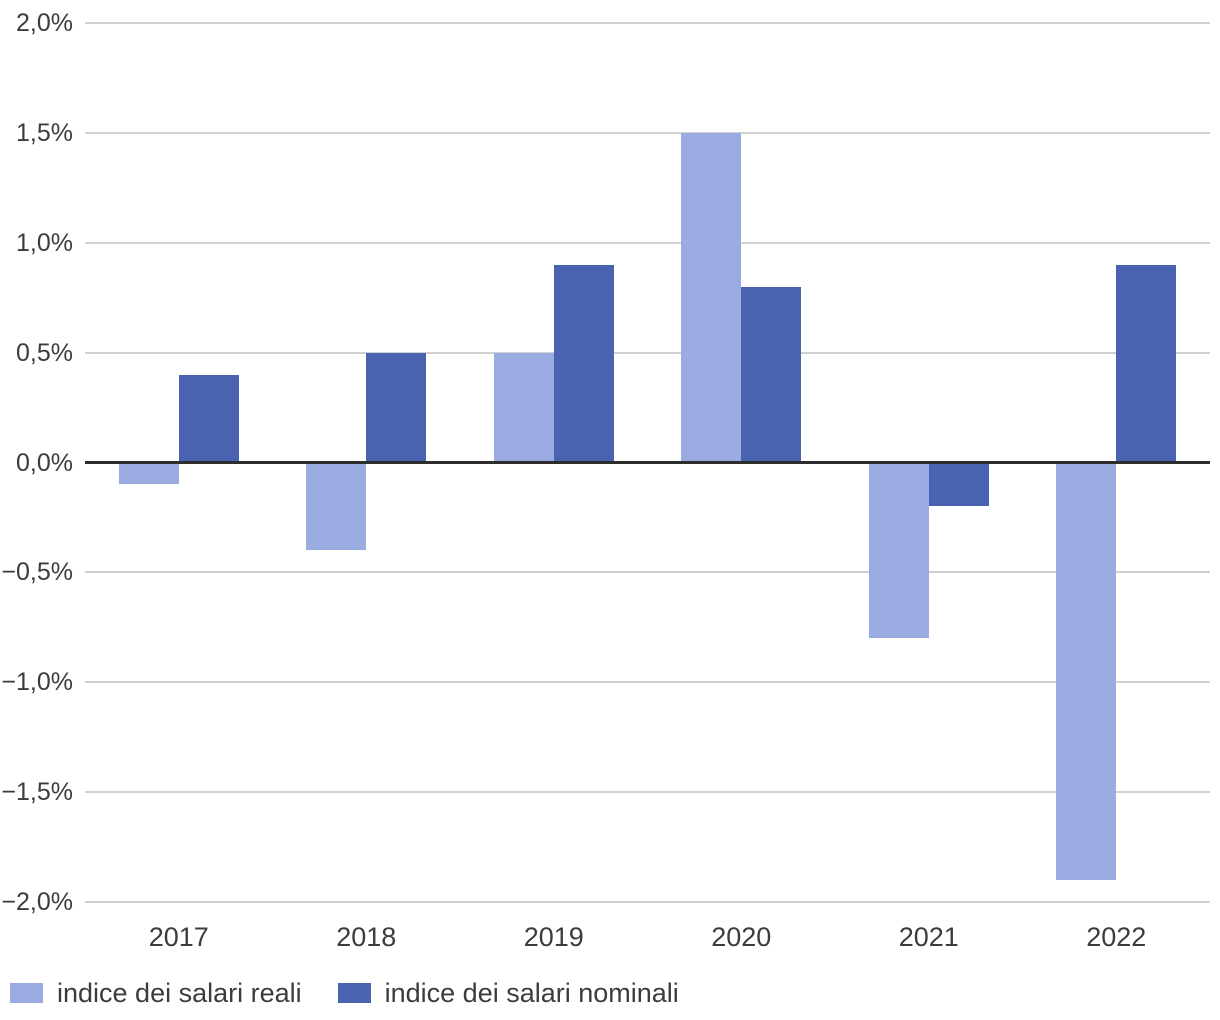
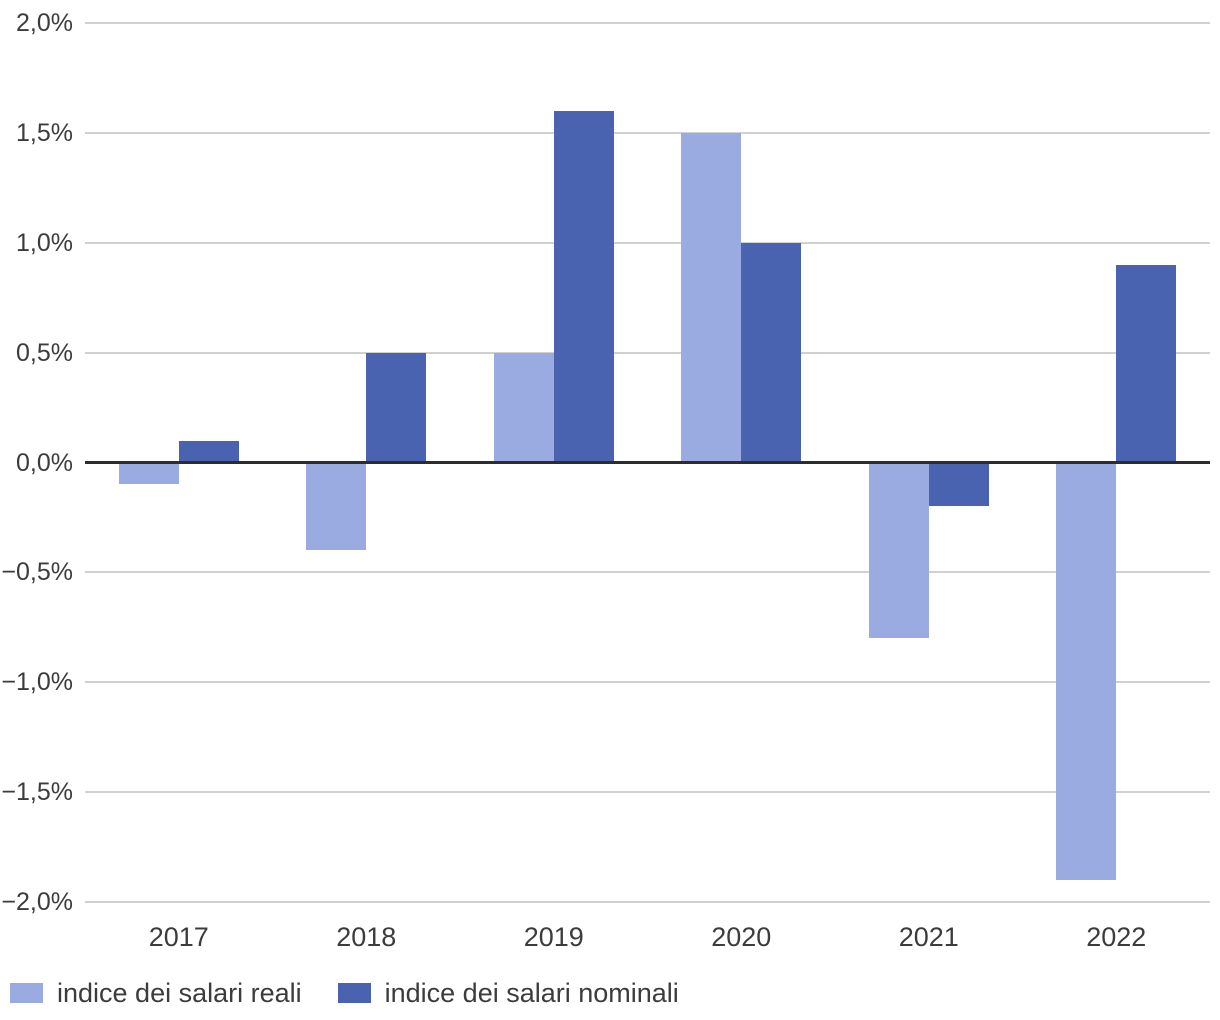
indice dei salari nominali/2017: 0,4% -> 0,1%
indice dei salari nominali/2019: 0,9% -> 1,6%
indice dei salari nominali/2020: 0,8% -> 1,0%
